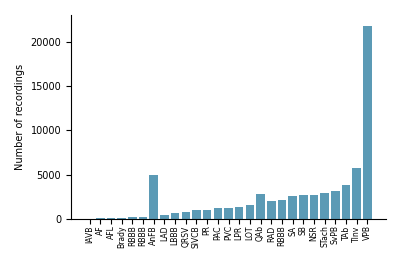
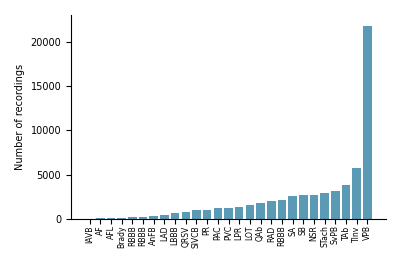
AnFB: 5000 -> 400
QAb: 2800 -> 1800
